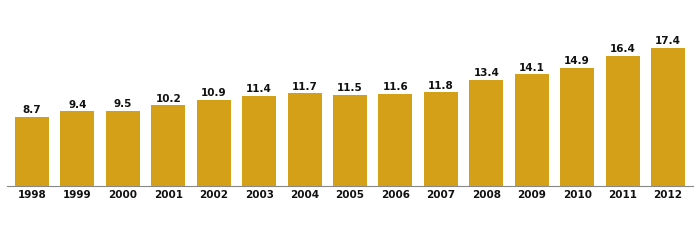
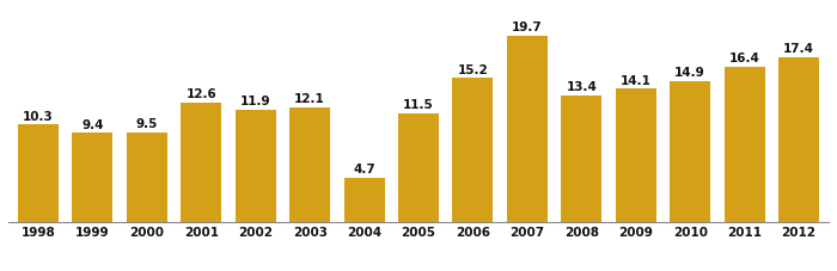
1998: 8.7 -> 10.3
2001: 10.2 -> 12.6
2002: 10.9 -> 11.9
2003: 11.4 -> 12.1
2004: 11.7 -> 4.7
2006: 11.6 -> 15.2
2007: 11.8 -> 19.7
